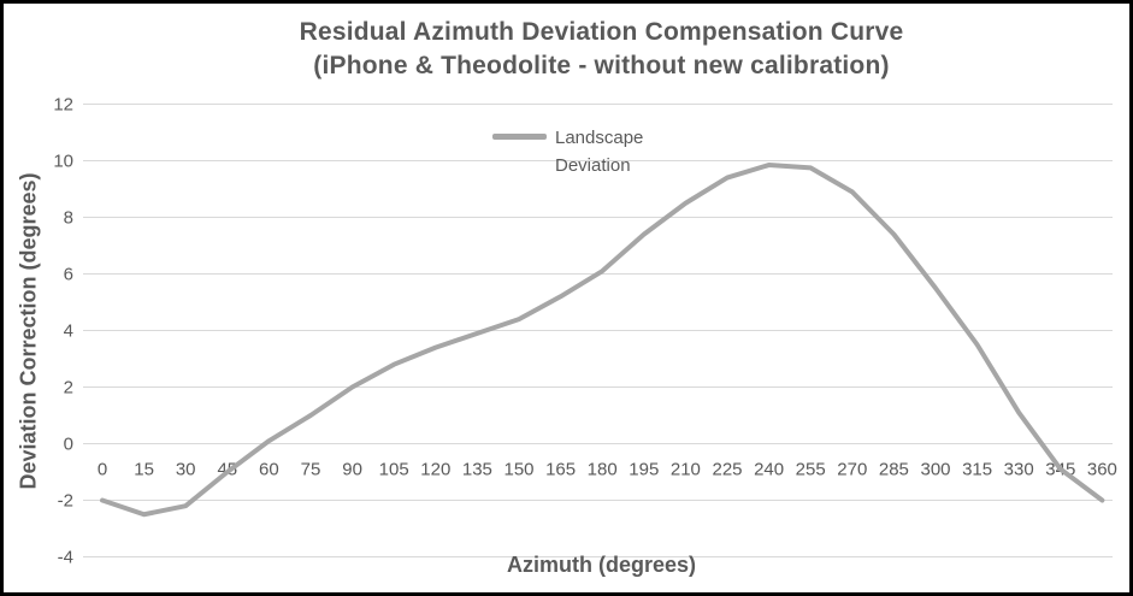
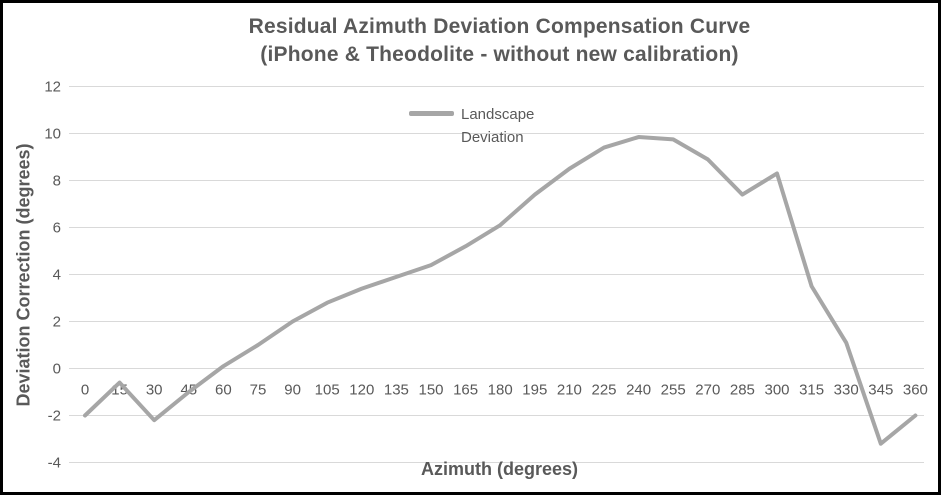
15: -2.5 -> -0.6
300: 5.5 -> 8.3
345: -0.9 -> -3.2
